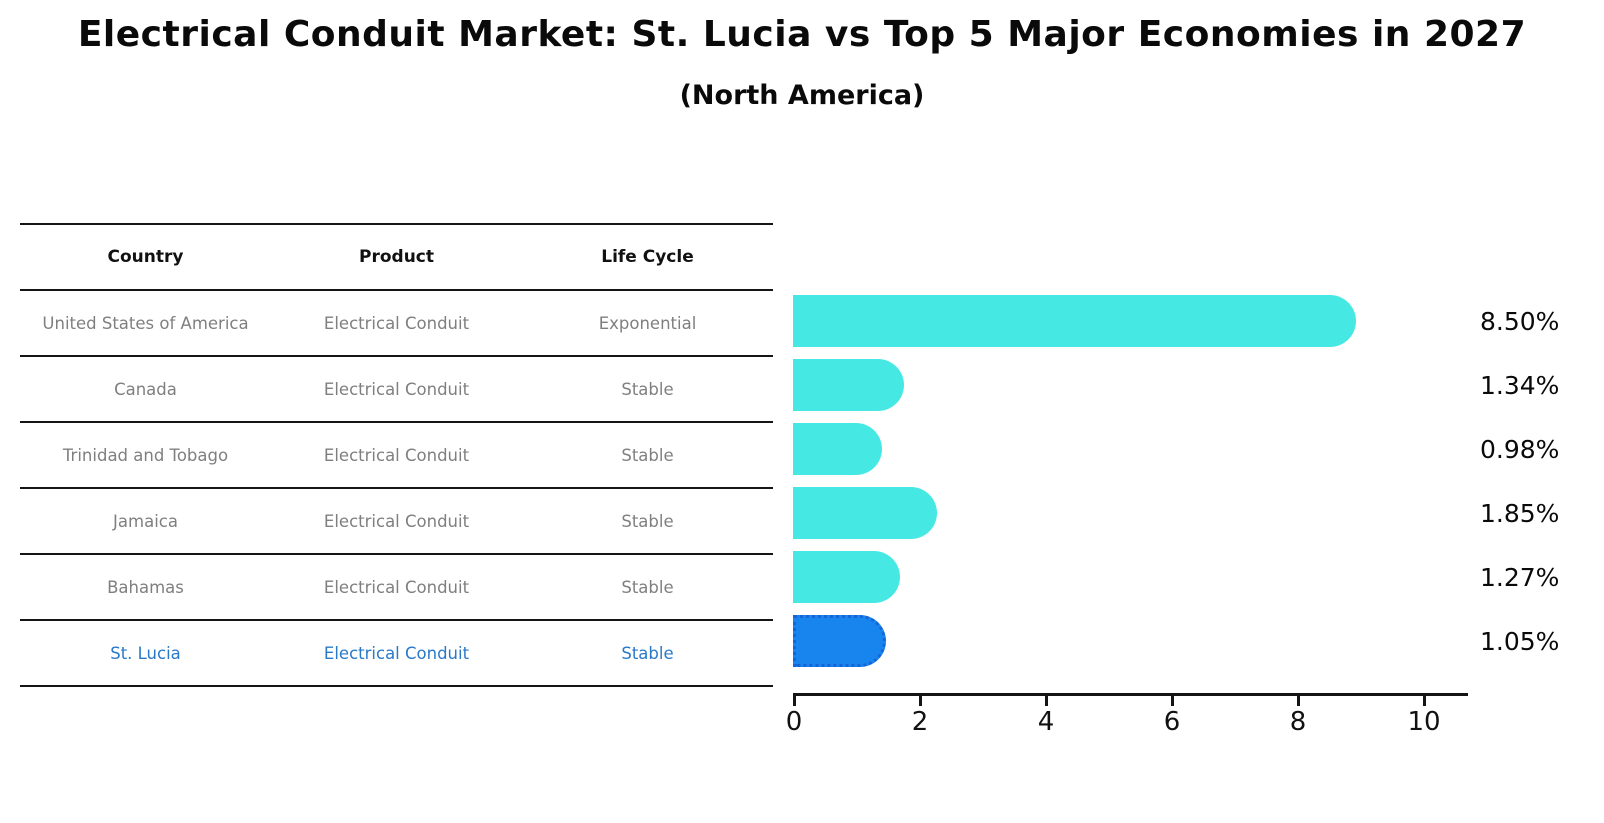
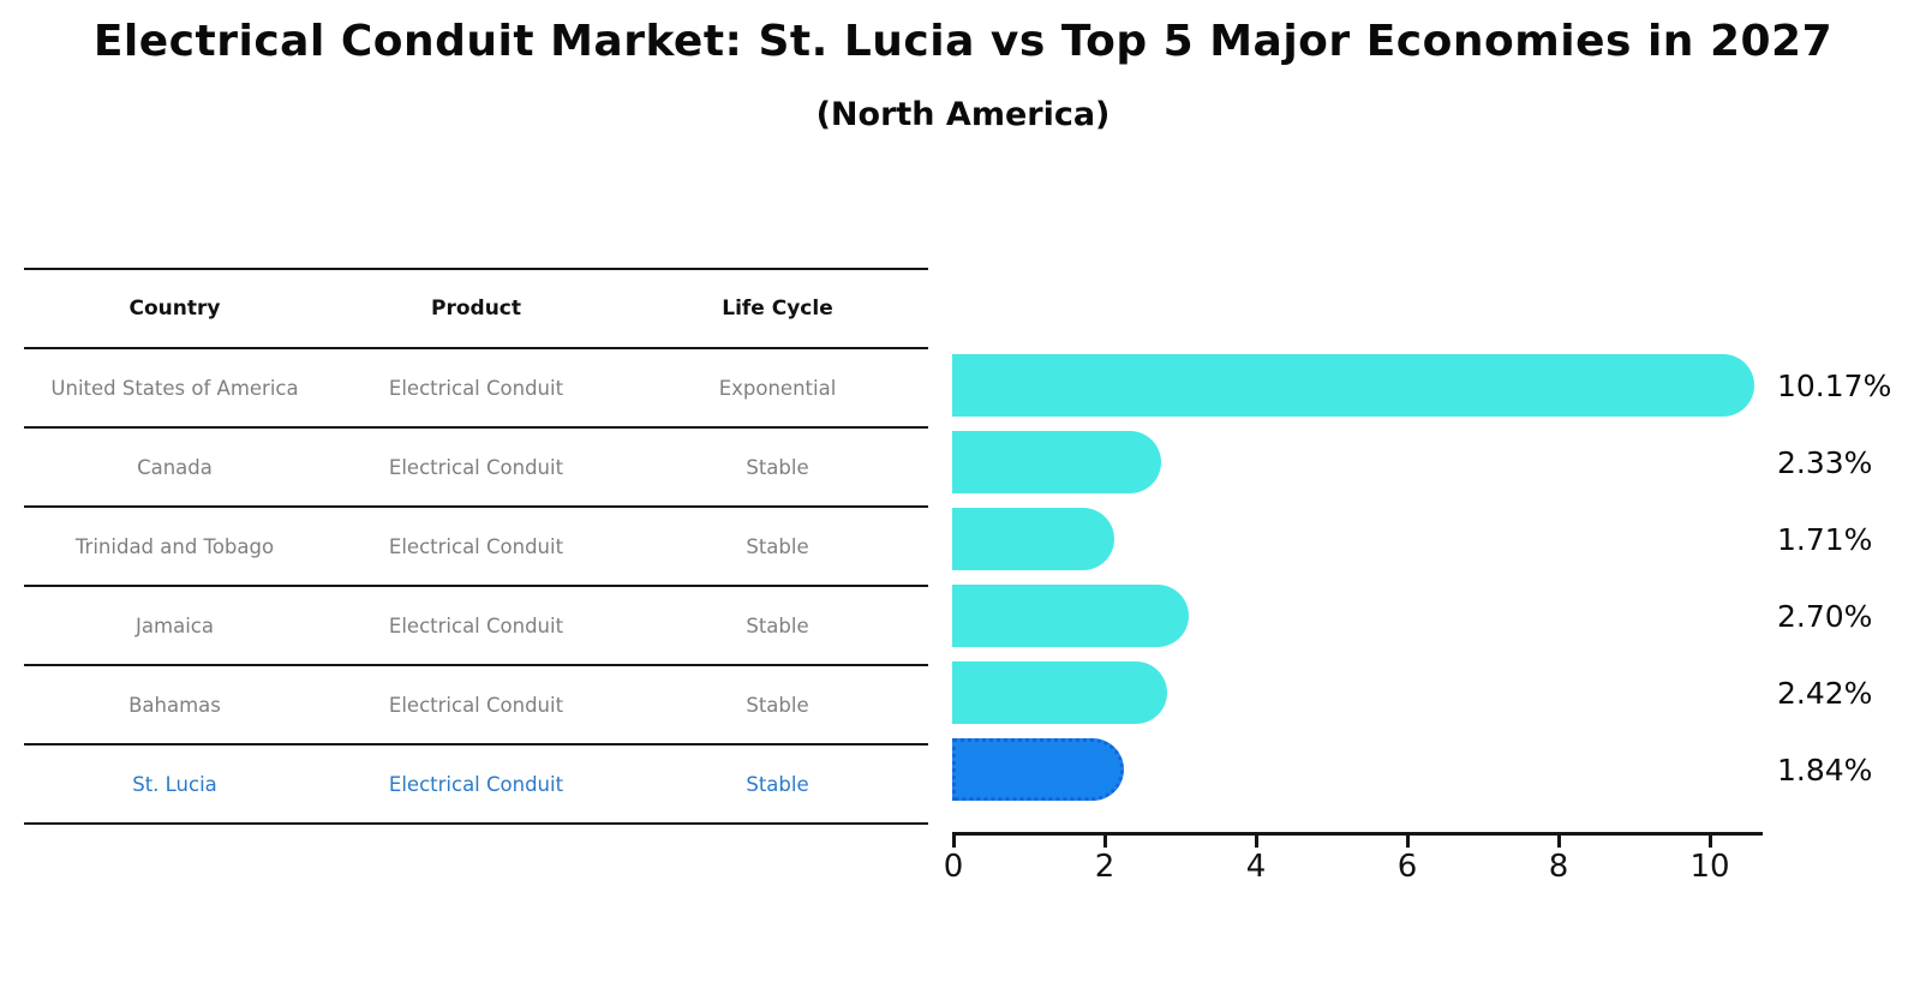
United States of America: 8.50% -> 10.17%
Canada: 1.34% -> 2.33%
Trinidad and Tobago: 0.98% -> 1.71%
Jamaica: 1.85% -> 2.70%
Bahamas: 1.27% -> 2.42%
St. Lucia: 1.05% -> 1.84%
